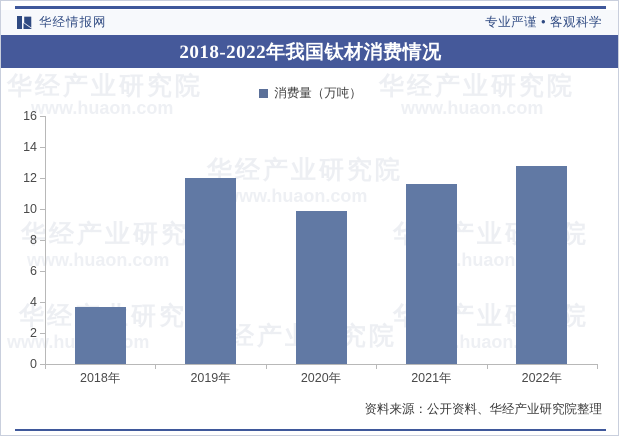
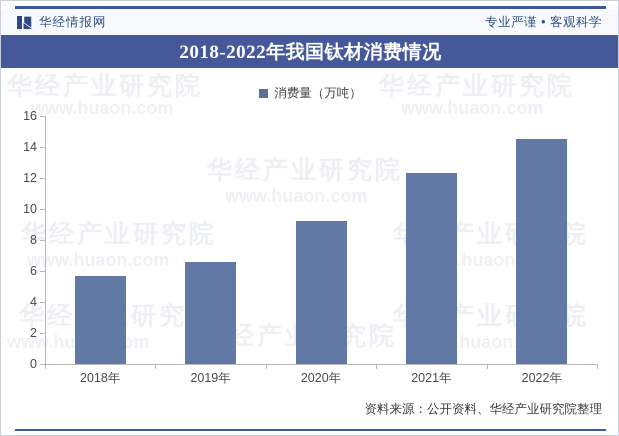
2018年: 3.7 -> 5.7
2019年: 12.0 -> 6.6
2020年: 9.9 -> 9.2
2021年: 11.6 -> 12.3
2022年: 12.8 -> 14.5
